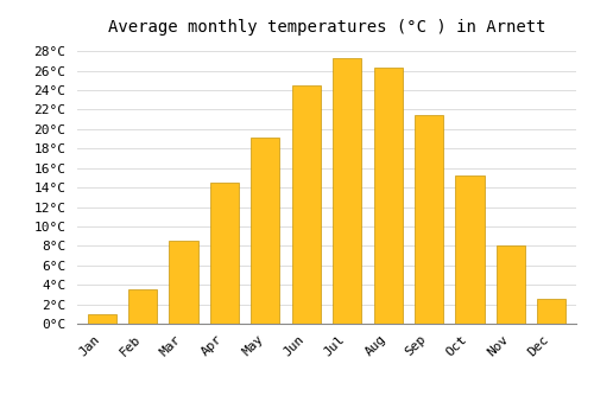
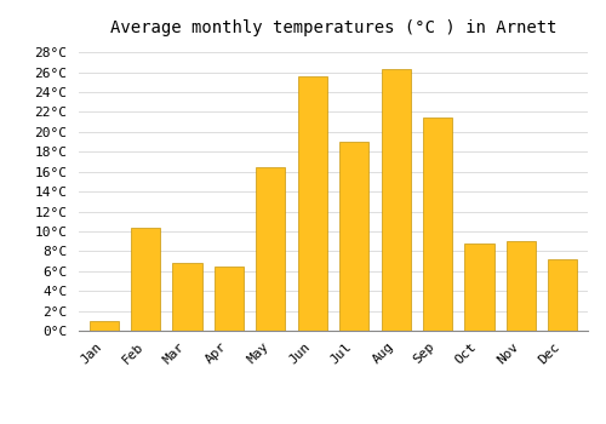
Feb: 3.5°C -> 10.4°C
Mar: 8.5°C -> 6.8°C
Apr: 14.5°C -> 6.4°C
May: 19.1°C -> 16.4°C
Jun: 24.5°C -> 25.6°C
Jul: 27.3°C -> 19.0°C
Oct: 15.2°C -> 8.8°C
Nov: 8.0°C -> 9.0°C
Dec: 2.5°C -> 7.2°C
